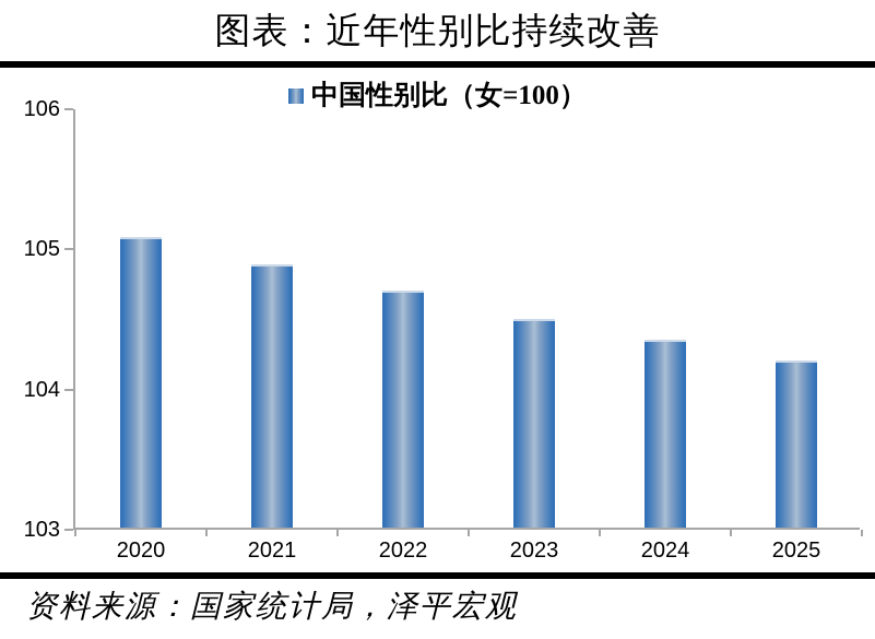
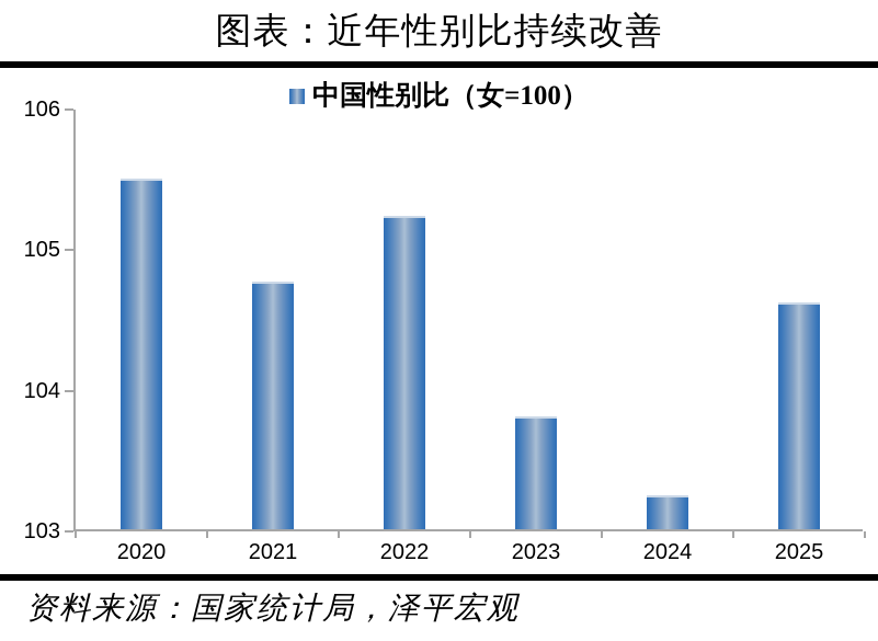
2020: 105.07 -> 105.49
2021: 104.88 -> 104.76
2022: 104.69 -> 105.23
2023: 104.49 -> 103.80
2024: 104.34 -> 103.24
2025: 104.19 -> 104.61
